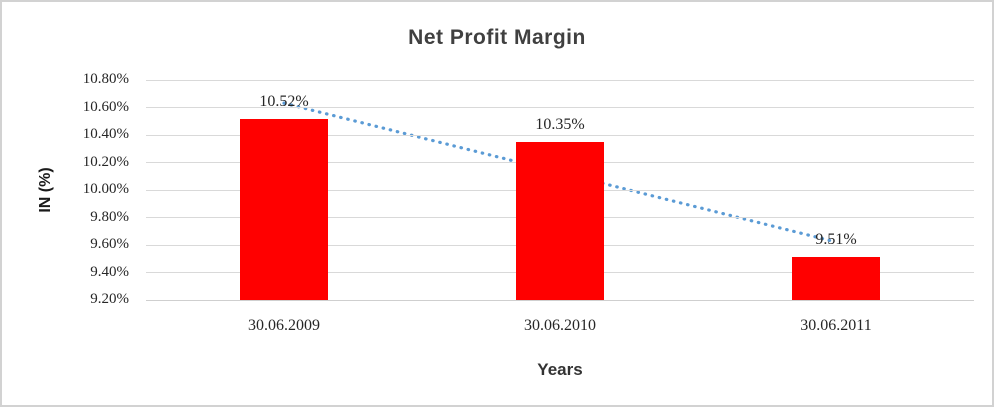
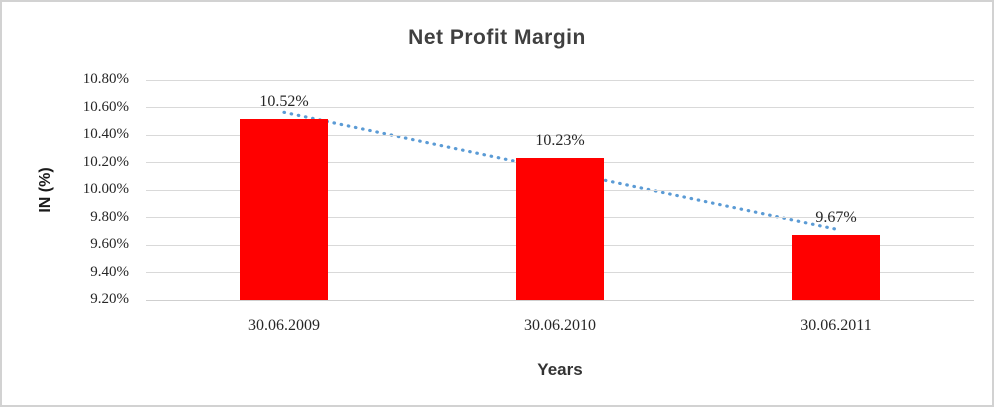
30.06.2010: 10.35% -> 10.23%
30.06.2011: 9.51% -> 9.67%
